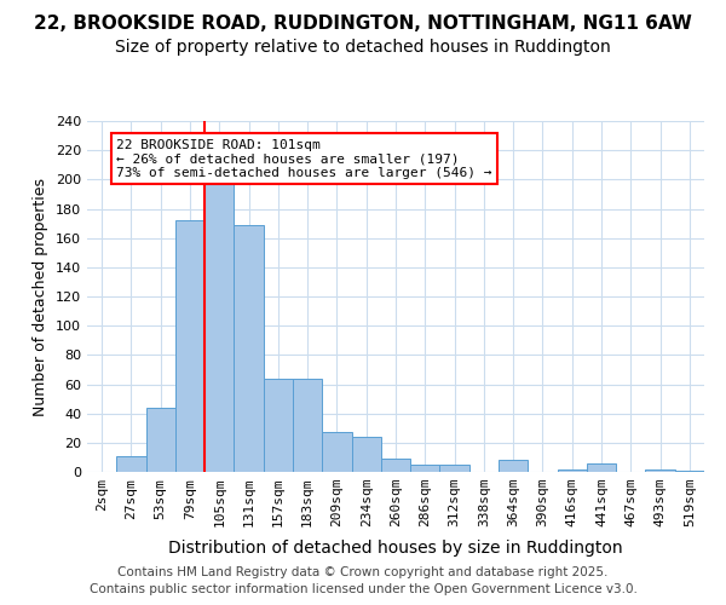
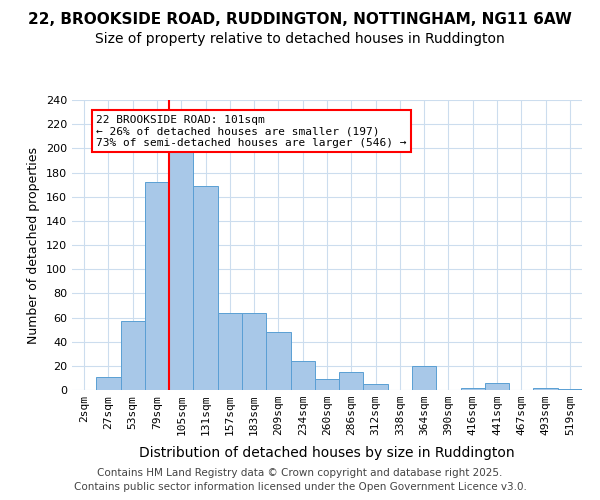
53sqm: 44 -> 57
209sqm: 27 -> 48
286sqm: 5 -> 15
364sqm: 8 -> 20
